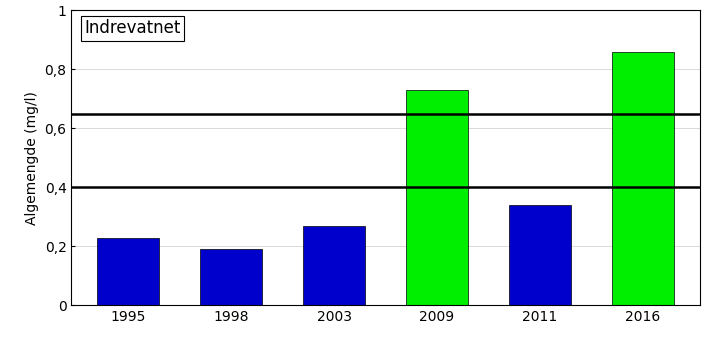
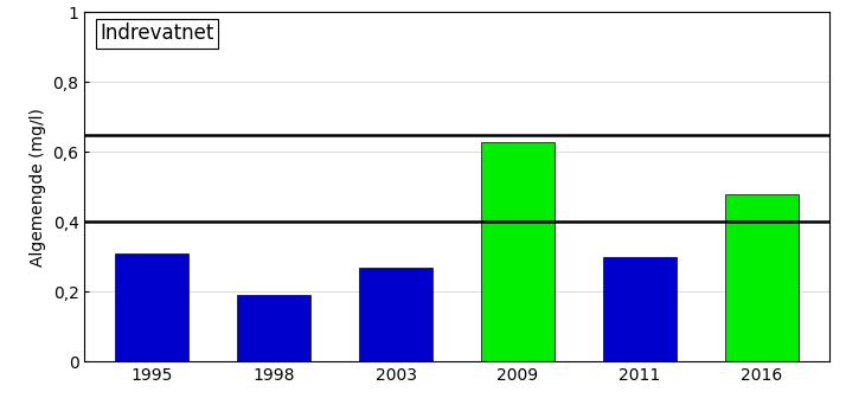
1995: 0,23 -> 0,31
2009: 0,73 -> 0,63
2011: 0,34 -> 0,30
2016: 0,86 -> 0,48
